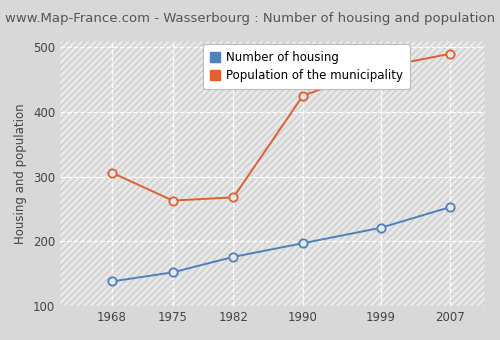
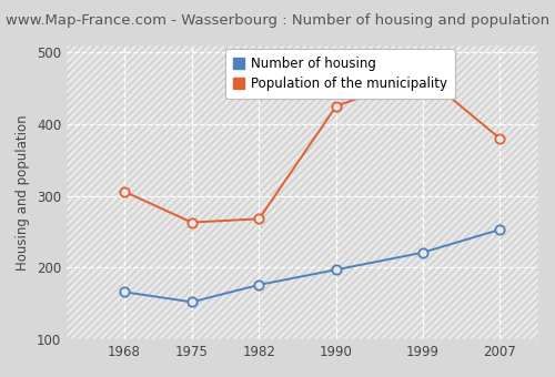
Number of housing/1968: 138 -> 166
Population of the municipality/2007: 490 -> 380
